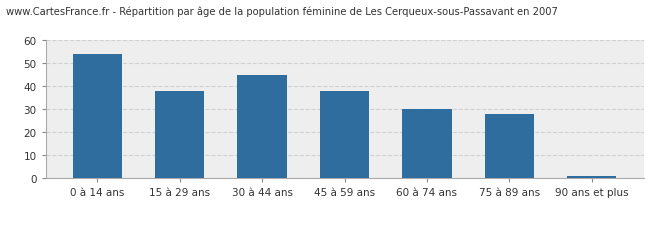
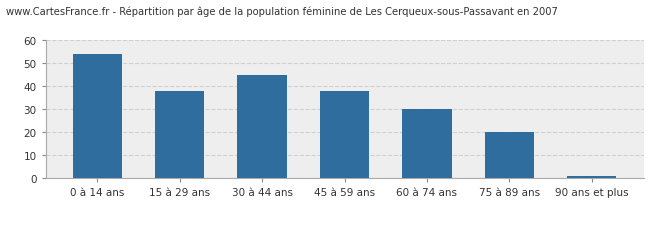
75 à 89 ans: 28 -> 20
